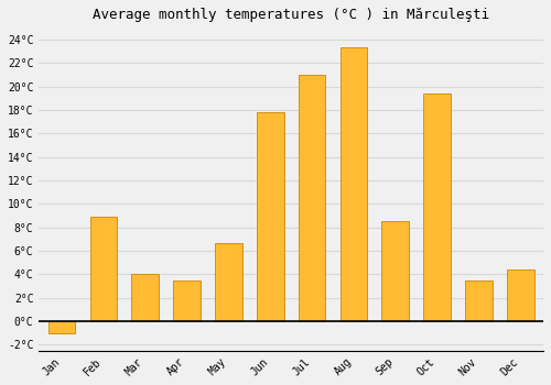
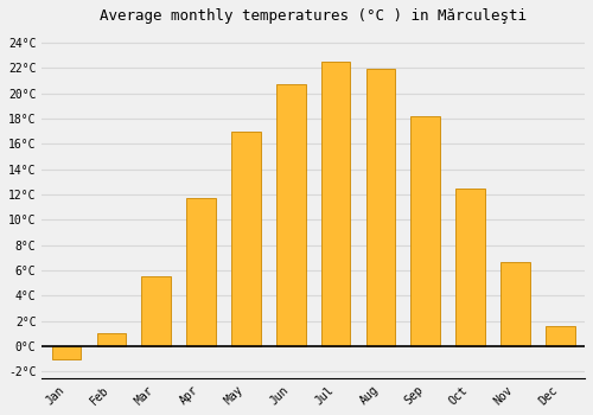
Feb: 8.9°C -> 1.0°C
Mar: 4.0°C -> 5.5°C
Apr: 3.5°C -> 11.7°C
May: 6.7°C -> 17.0°C
Jun: 17.8°C -> 20.7°C
Jul: 21.0°C -> 22.5°C
Aug: 23.3°C -> 21.9°C
Sep: 8.5°C -> 18.2°C
Oct: 19.4°C -> 12.5°C
Nov: 3.5°C -> 6.7°C
Dec: 4.4°C -> 1.6°C
